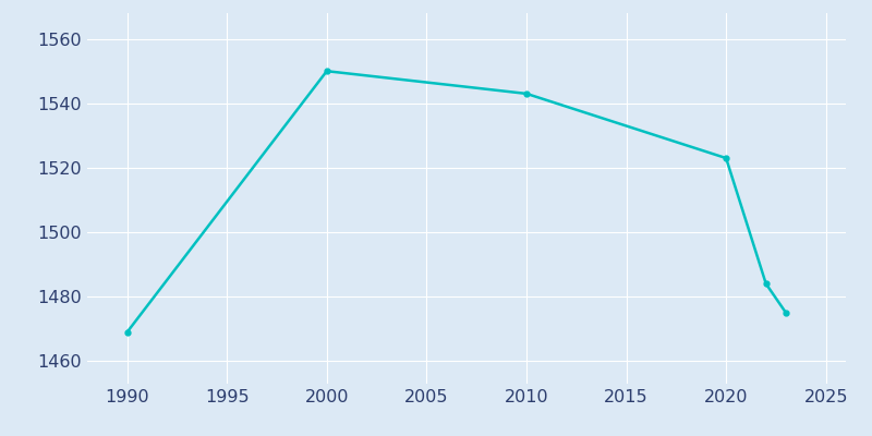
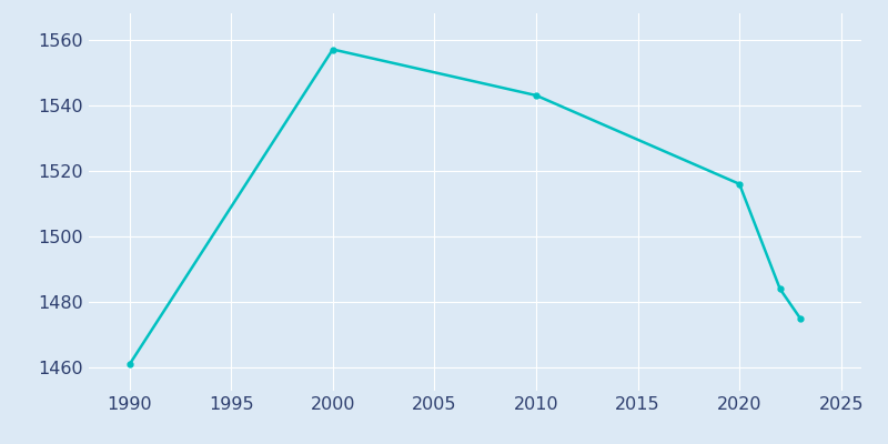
1990: 1469 -> 1461
2000: 1550 -> 1557
2020: 1523 -> 1516
